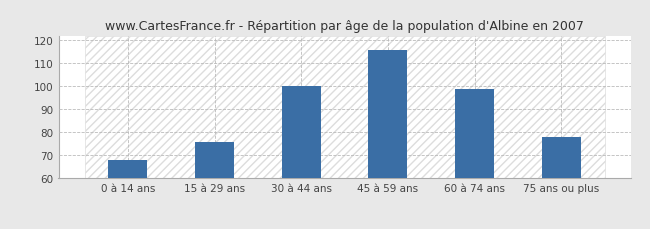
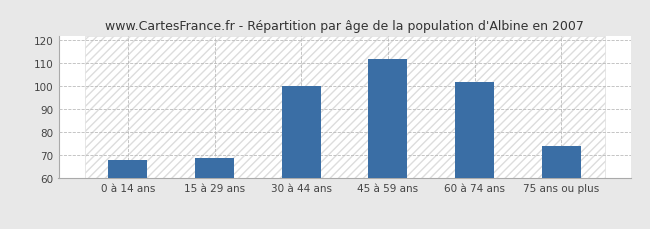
15 à 29 ans: 76 -> 69
45 à 59 ans: 116 -> 112
60 à 74 ans: 99 -> 102
75 ans ou plus: 78 -> 74
